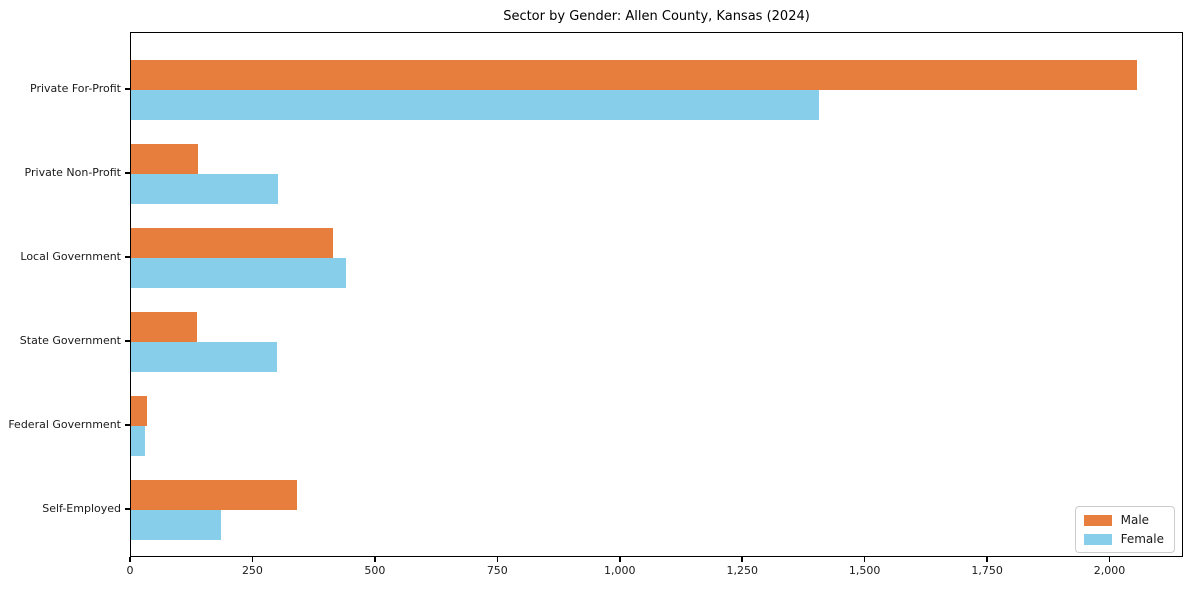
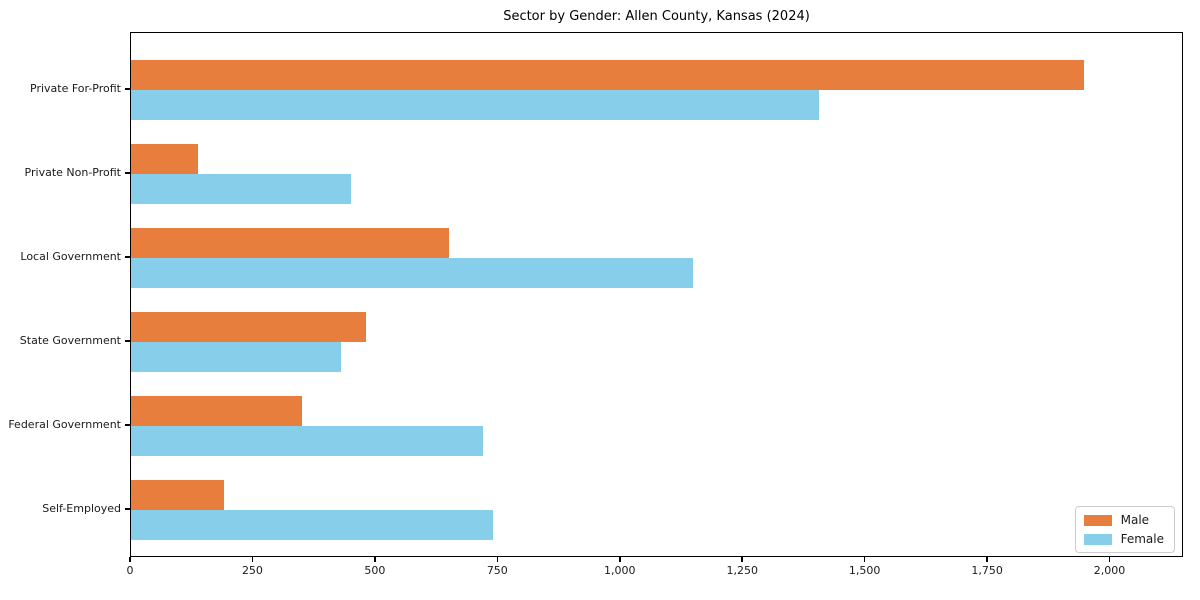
Male/Private For-Profit: 2060 -> 1950
Female/Private Non-Profit: 300 -> 450
Male/Local Government: 410 -> 650
Female/Local Government: 440 -> 1150
Male/State Government: 130 -> 480
Female/State Government: 300 -> 430
Male/Federal Government: 30 -> 350
Female/Federal Government: 30 -> 720
Male/Self-Employed: 340 -> 190
Female/Self-Employed: 180 -> 740
